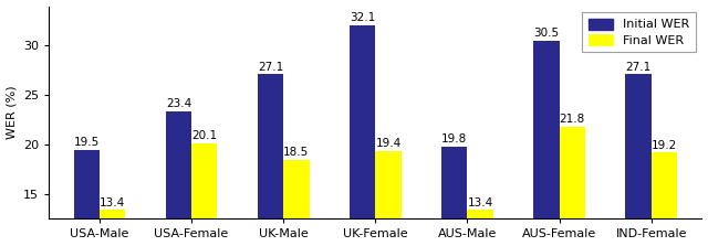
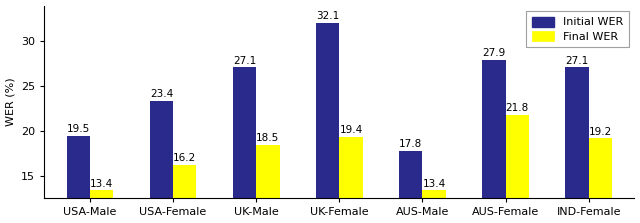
Final WER/USA-Female: 20.1 -> 16.2
Initial WER/AUS-Male: 19.8 -> 17.8
Initial WER/AUS-Female: 30.5 -> 27.9
